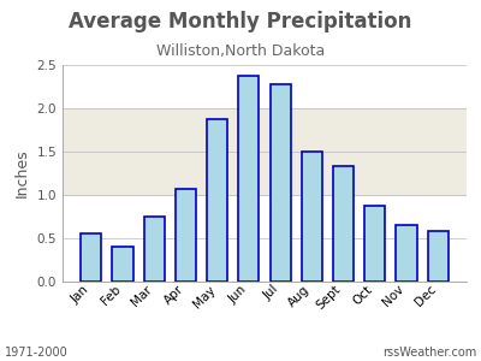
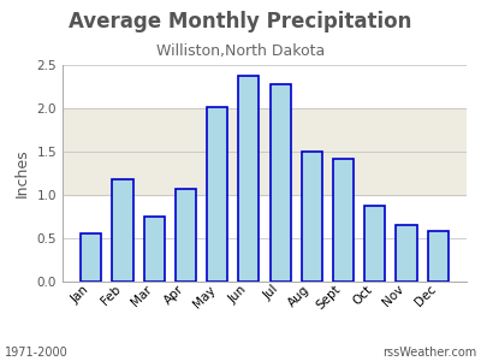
Feb: 0.40 -> 1.18
May: 1.88 -> 2.02
Sept: 1.33 -> 1.42
